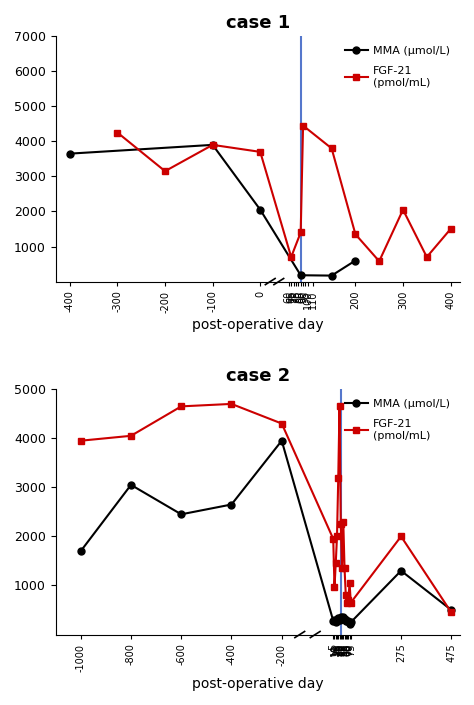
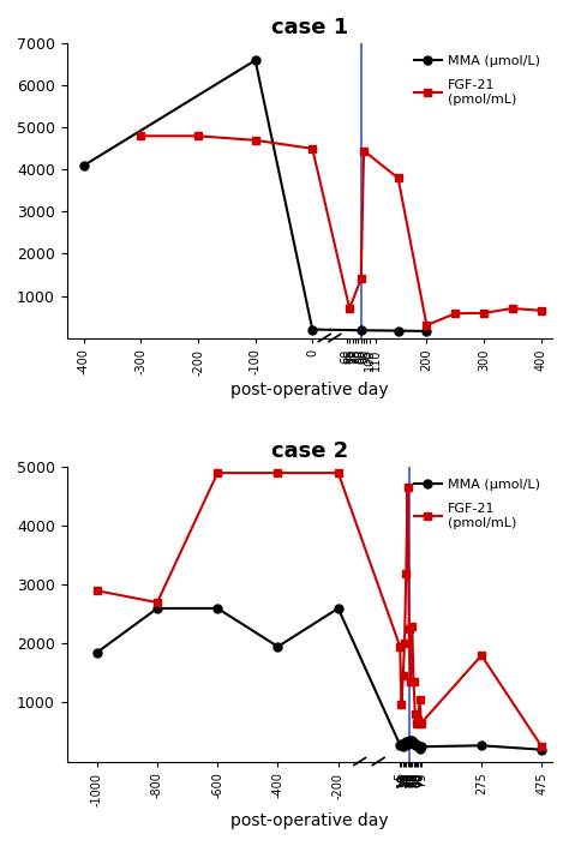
case 1/MMA (μmol/L)/-400: 3650 -> 4100
case 1/FGF-21 (pmol/mL)/-300: 4250 -> 4800
case 1/FGF-21 (pmol/mL)/-200: 3150 -> 4800
case 1/MMA (μmol/L)/-100: 3900 -> 6600
case 1/FGF-21 (pmol/mL)/-100: 3900 -> 4700
case 1/MMA (μmol/L)/0: 2050 -> 200
case 1/FGF-21 (pmol/mL)/0: 3700 -> 4500
case 1/MMA (μmol/L)/200: 600 -> 160
case 1/FGF-21 (pmol/mL)/200: 1350 -> 300
case 1/FGF-21 (pmol/mL)/300: 2050 -> 590
case 1/FGF-21 (pmol/mL)/400: 1500 -> 650
case 2/MMA (μmol/L)/-1000: 1700 -> 1850
case 2/FGF-21 (pmol/mL)/-1000: 3950 -> 2900
case 2/MMA (μmol/L)/-800: 3050 -> 2600
case 2/FGF-21 (pmol/mL)/-800: 4050 -> 2700
case 2/MMA (μmol/L)/-600: 2450 -> 2600
case 2/FGF-21 (pmol/mL)/-600: 4650 -> 4900
case 2/MMA (μmol/L)/-400: 2650 -> 1950
case 2/FGF-21 (pmol/mL)/-400: 4700 -> 4900
case 2/MMA (μmol/L)/-200: 3950 -> 2600
case 2/FGF-21 (pmol/mL)/-200: 4300 -> 4900
case 2/MMA (μmol/L)/275: 1300 -> 270
case 2/FGF-21 (pmol/mL)/275: 2000 -> 1800
case 2/MMA (μmol/L)/475: 500 -> 200
case 2/FGF-21 (pmol/mL)/475: 450 -> 250
